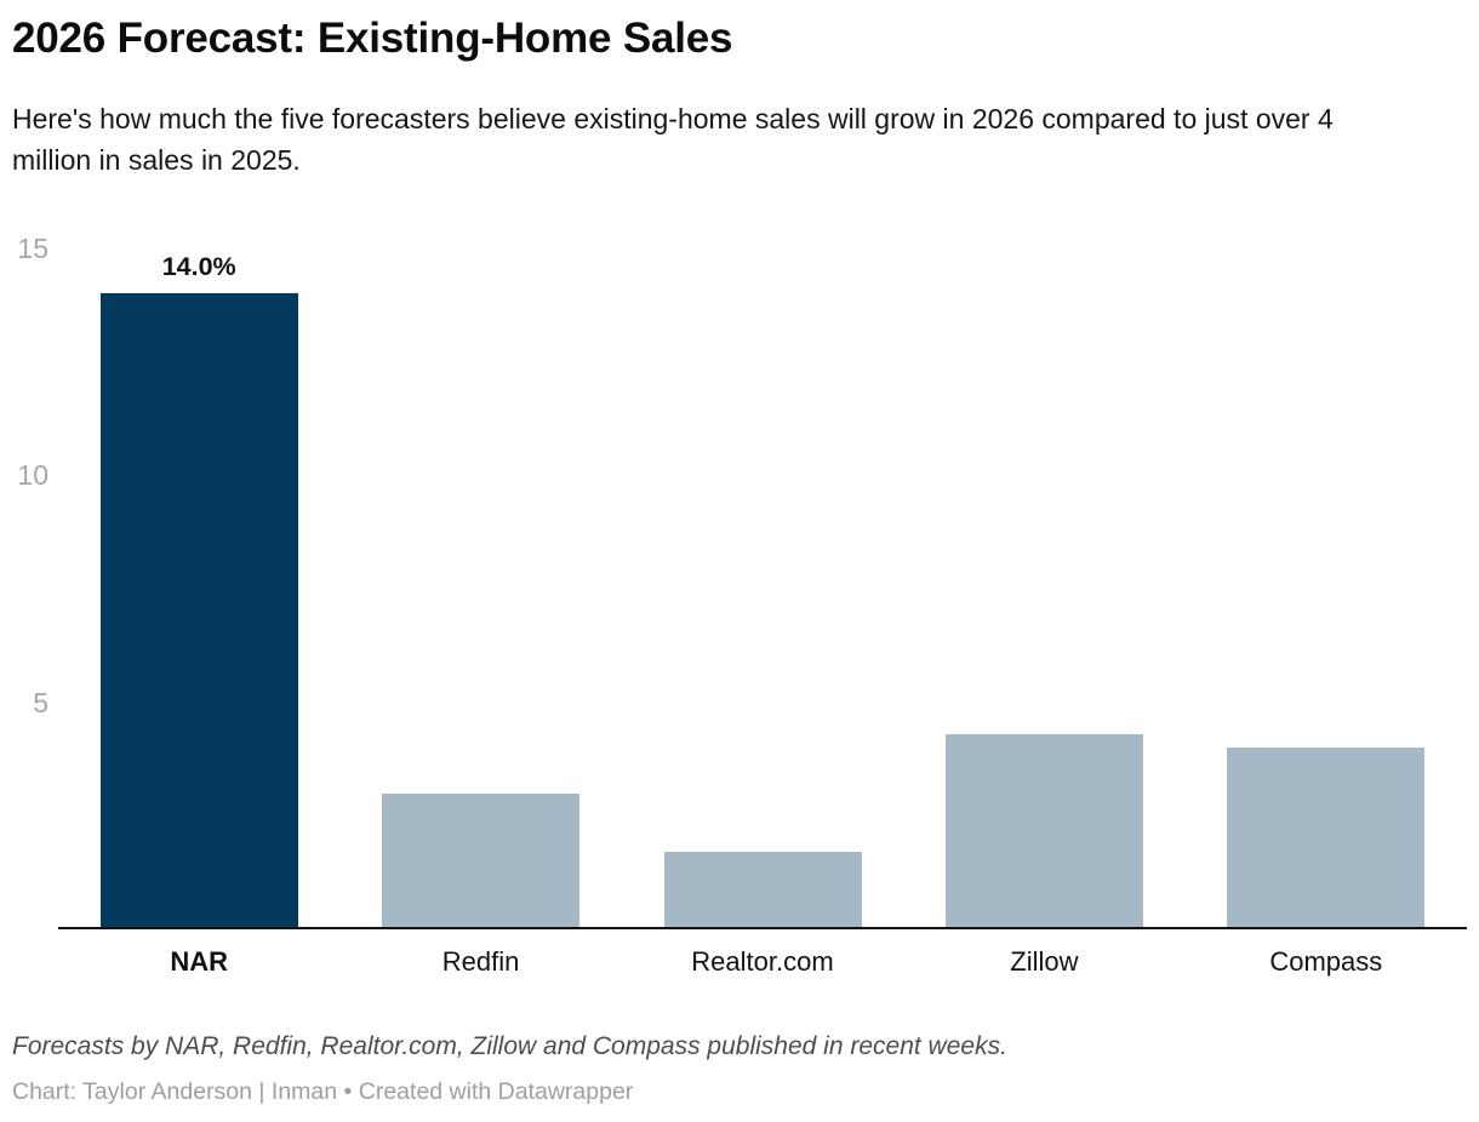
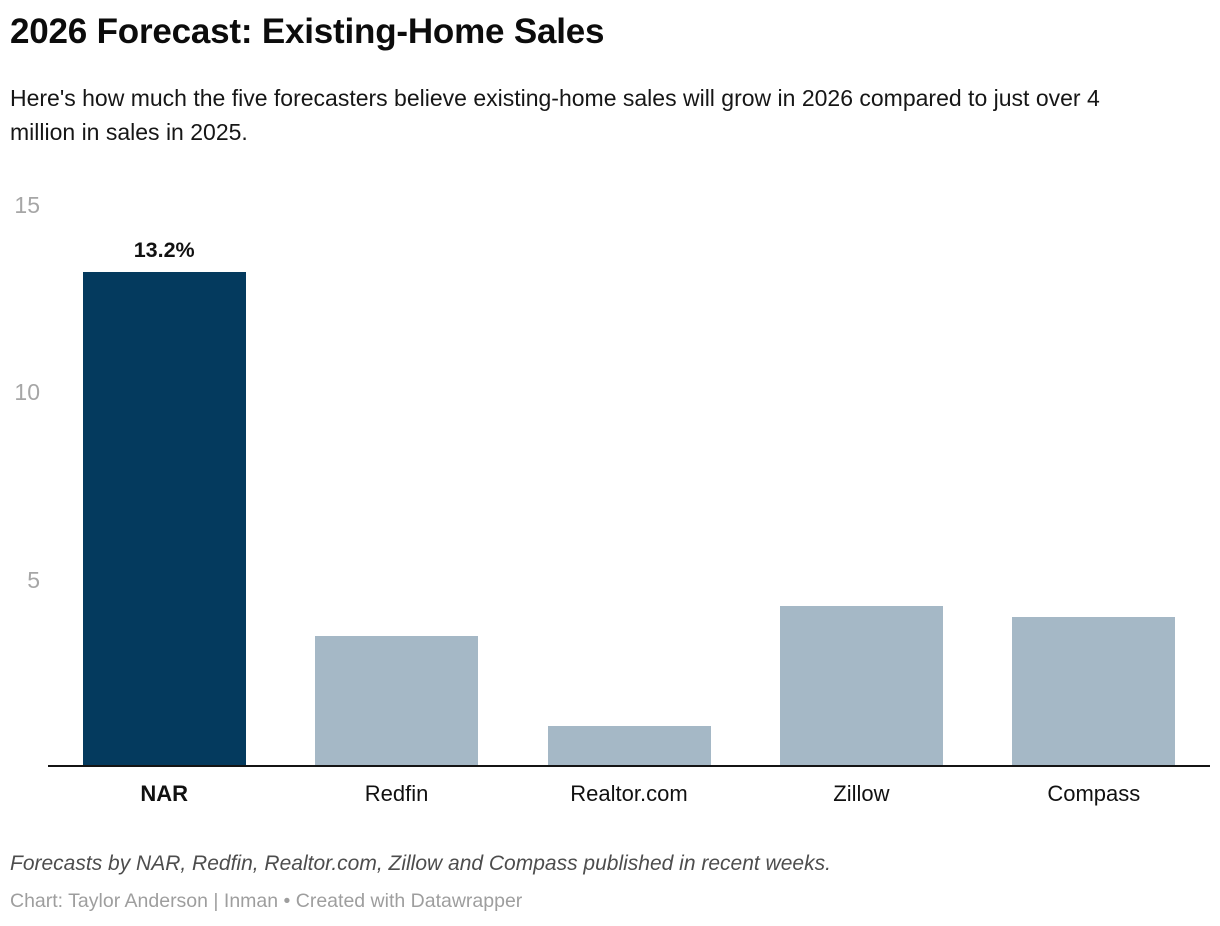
NAR: 14.0% -> 13.2%
Redfin: 3.0 -> 3.5
Realtor.com: 1.7 -> 1.1
